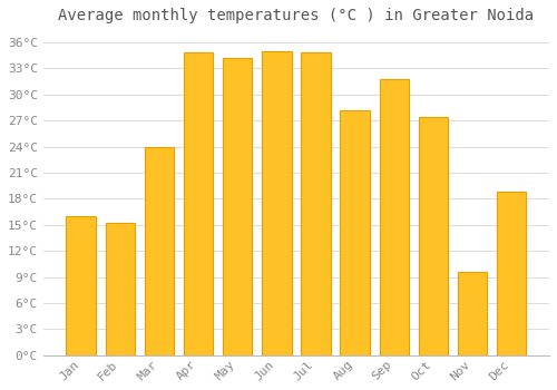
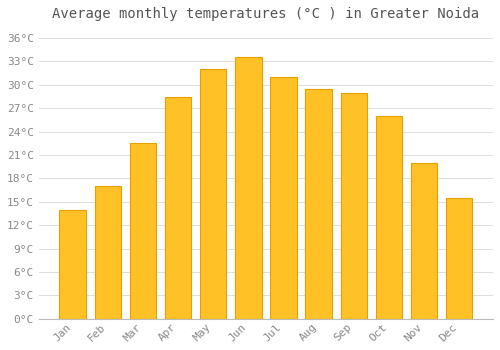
Jan: 16.0°C -> 14.0°C
Feb: 15.2°C -> 17.0°C
Mar: 24.0°C -> 22.5°C
Apr: 34.8°C -> 28.5°C
May: 34.2°C -> 32.0°C
Jun: 35.0°C -> 33.5°C
Jul: 34.8°C -> 31.0°C
Aug: 28.2°C -> 29.5°C
Sep: 31.8°C -> 29.0°C
Oct: 27.4°C -> 26.0°C
Nov: 9.6°C -> 20.0°C
Dec: 18.8°C -> 15.5°C
